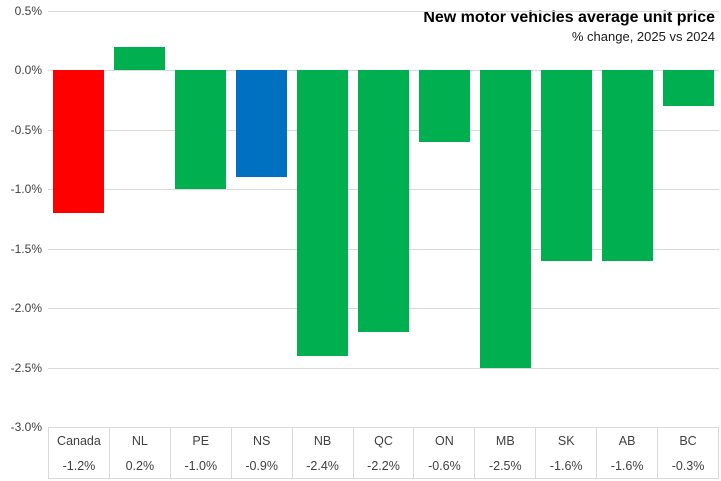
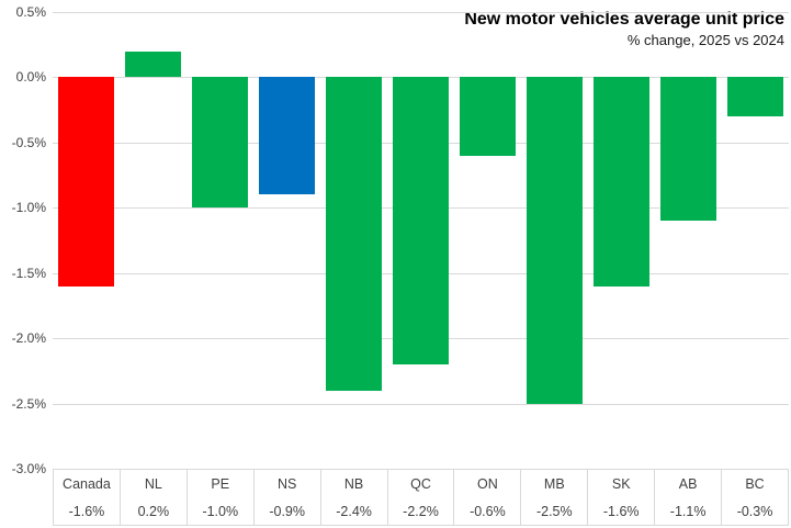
Canada: -1.2% -> -1.6%
AB: -1.6% -> -1.1%
